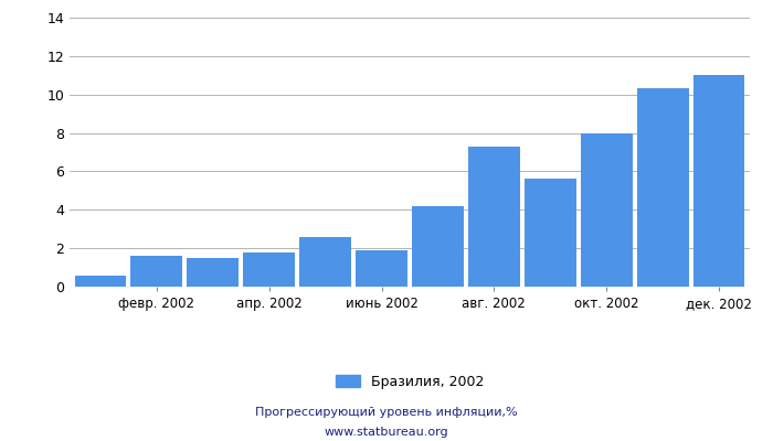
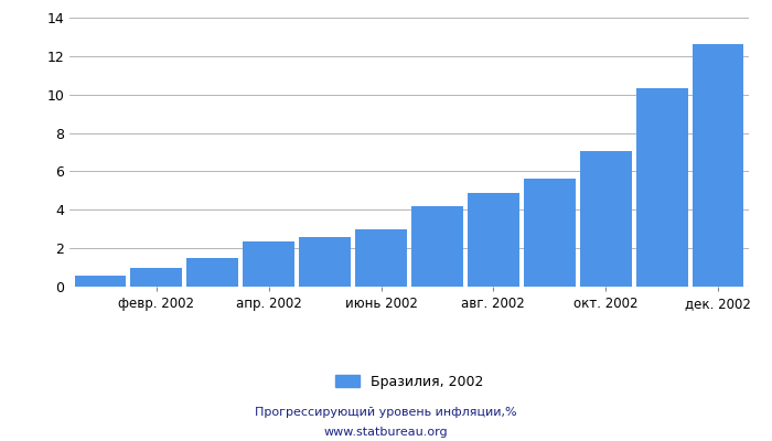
февр. 2002: 1.6 -> 1.0
апр. 2002: 1.8 -> 2.4
июнь 2002: 1.9 -> 3.0
авг. 2002: 7.3 -> 4.9
окт. 2002: 8.0 -> 7.0
дек. 2002: 11.0 -> 12.6
